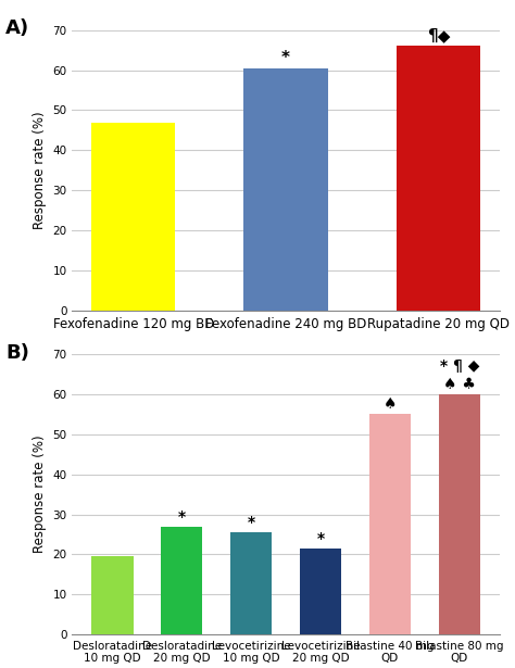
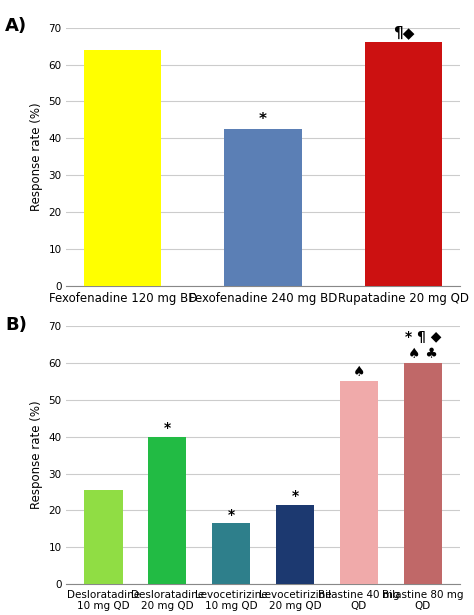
Fexofenadine 120 mg BD: 47.0 -> 64.0
Fexofenadine 240 mg BD: 60.5 -> 42.5
Desloratadine 10 mg QD: 19.5 -> 25.5
Desloratadine 20 mg QD: 27.0 -> 40.0
Levocetirizine 10 mg QD: 25.5 -> 16.5
